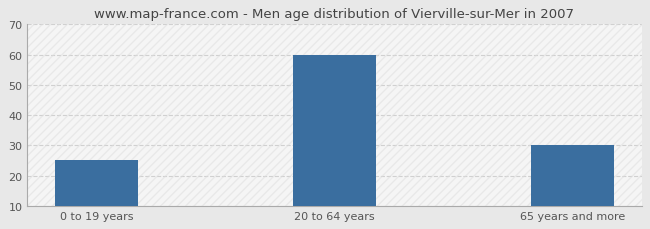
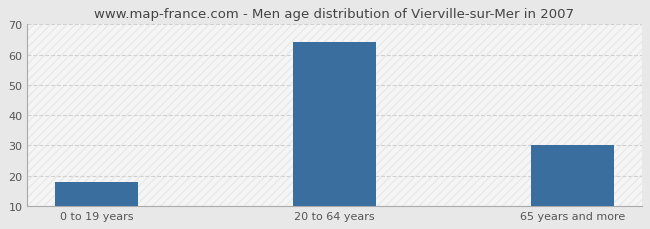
0 to 19 years: 25 -> 18
20 to 64 years: 60 -> 64
